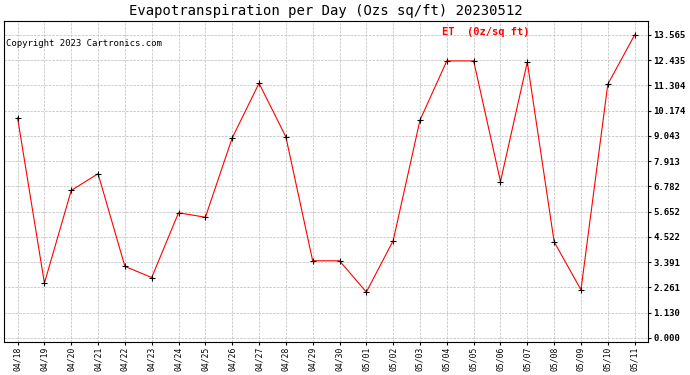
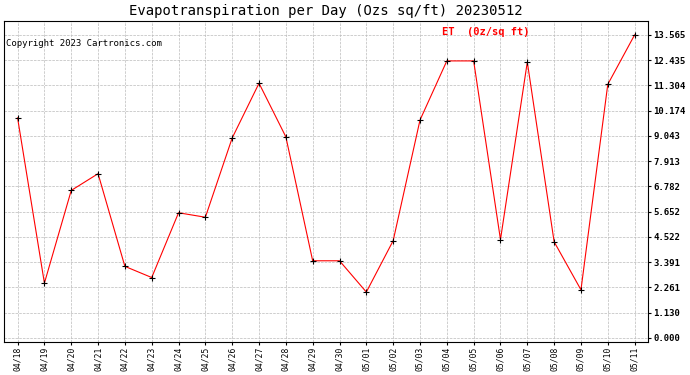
05/06: 7.00 -> 4.40
